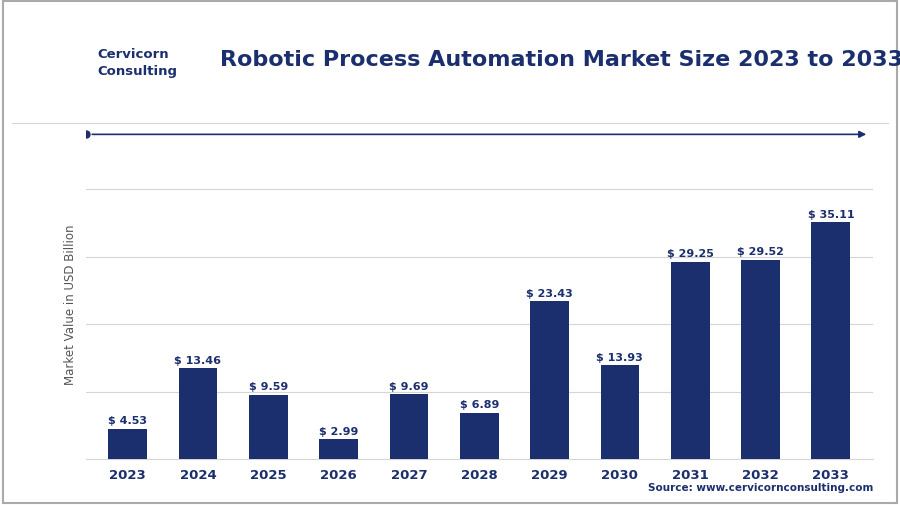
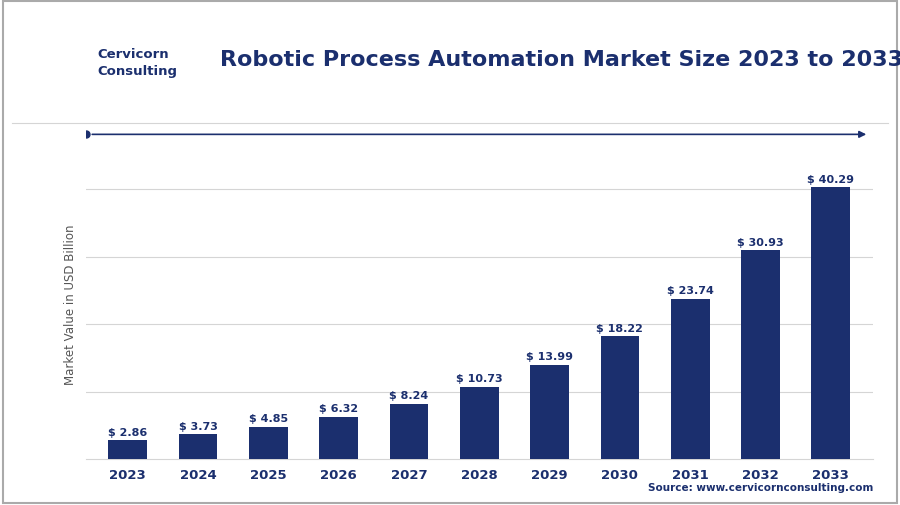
2023: 4.53 -> 2.86
2024: 13.46 -> 3.73
2025: 9.59 -> 4.85
2026: 2.99 -> 6.32
2027: 9.69 -> 8.24
2028: 6.89 -> 10.73
2029: 23.43 -> 13.99
2030: 13.93 -> 18.22
2031: 29.25 -> 23.74
2032: 29.52 -> 30.93
2033: 35.11 -> 40.29
